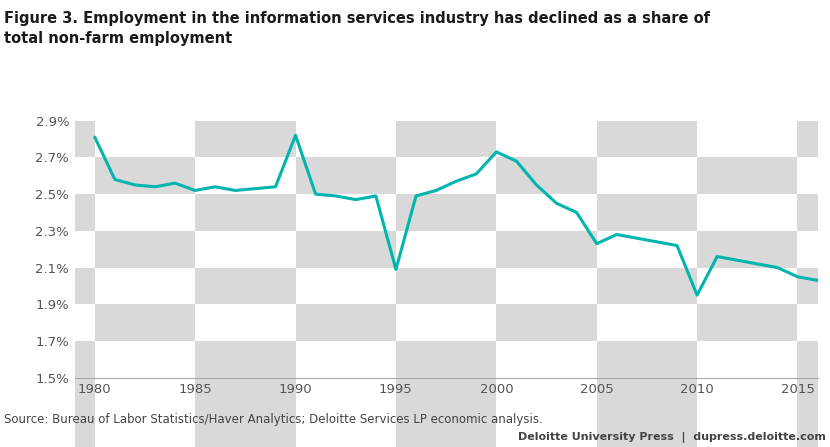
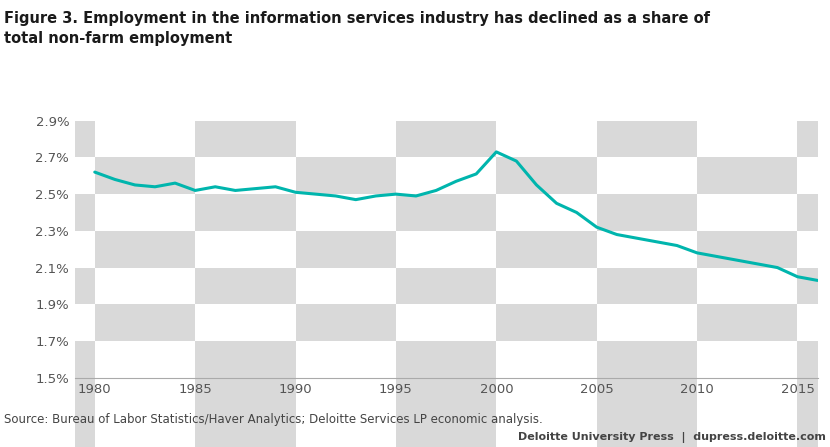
1980: 2.81% -> 2.62%
1990: 2.82% -> 2.51%
1995: 2.09% -> 2.50%
2005: 2.23% -> 2.32%
2010: 1.95% -> 2.18%
